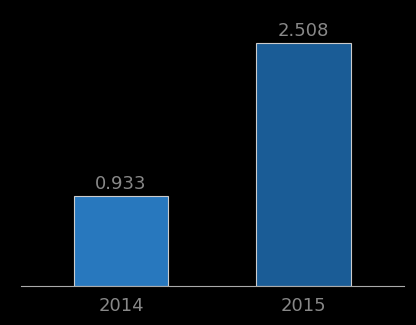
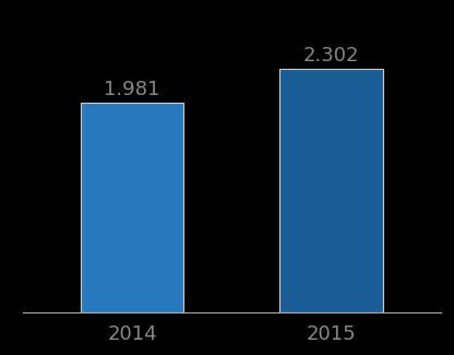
2014: 0.933 -> 1.981
2015: 2.508 -> 2.302
